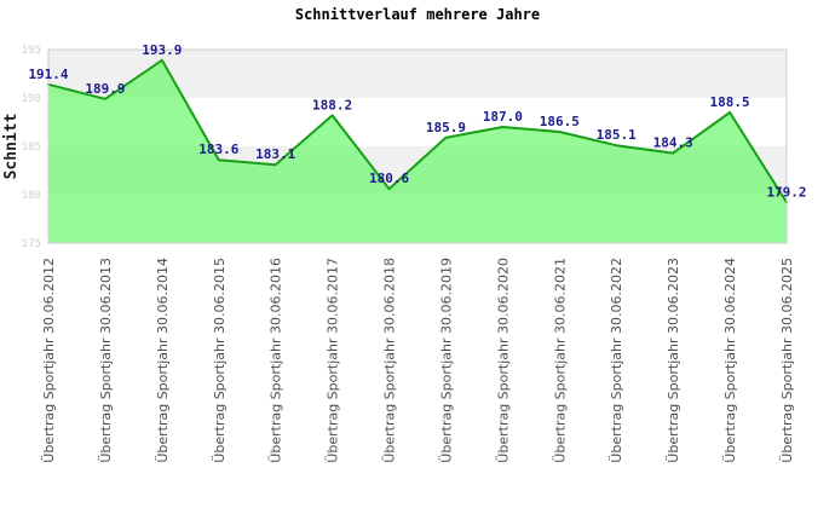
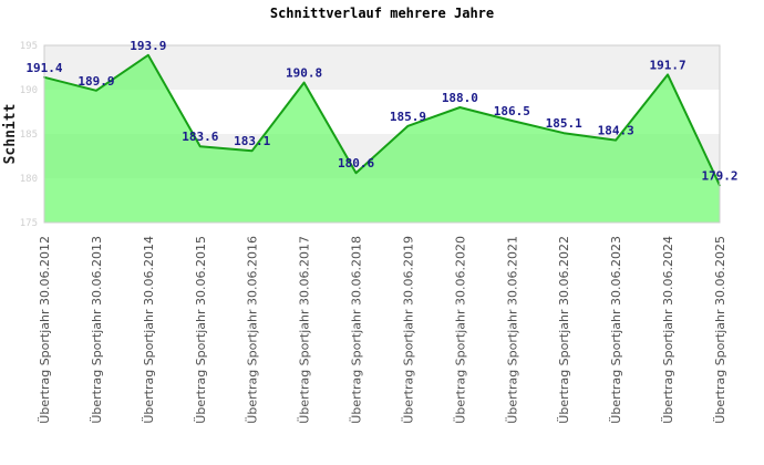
Übertrag Sportjahr 30.06.2017: 188.2 -> 190.8
Übertrag Sportjahr 30.06.2020: 187.0 -> 188.0
Übertrag Sportjahr 30.06.2024: 188.5 -> 191.7
